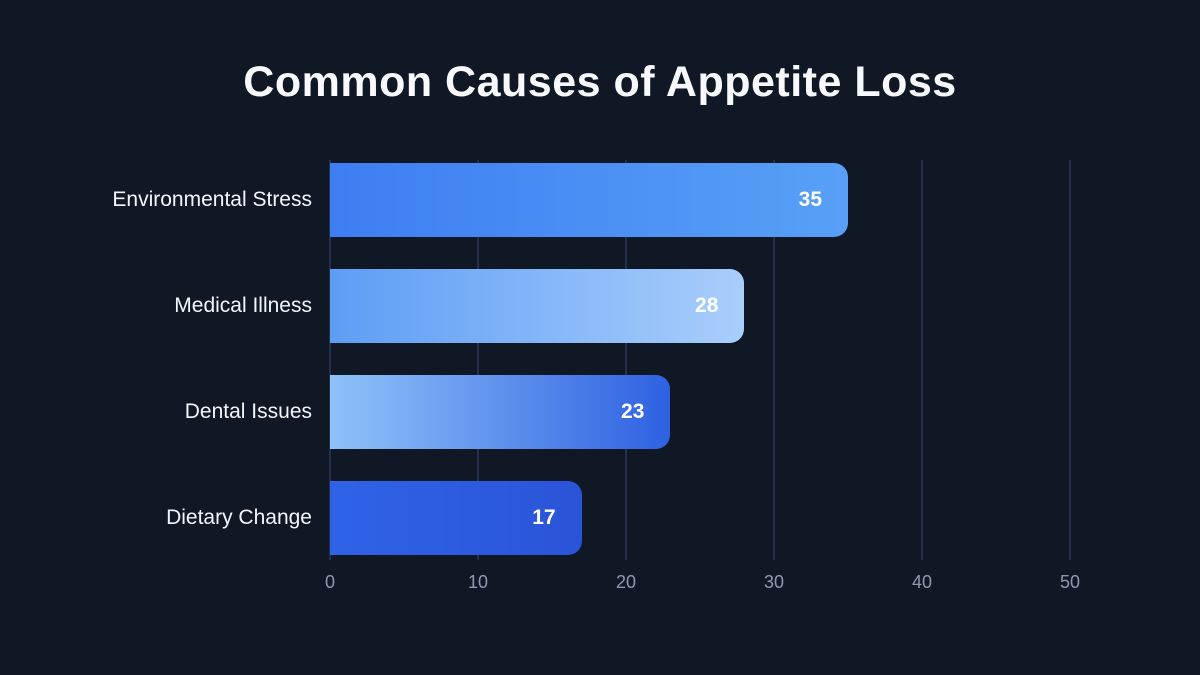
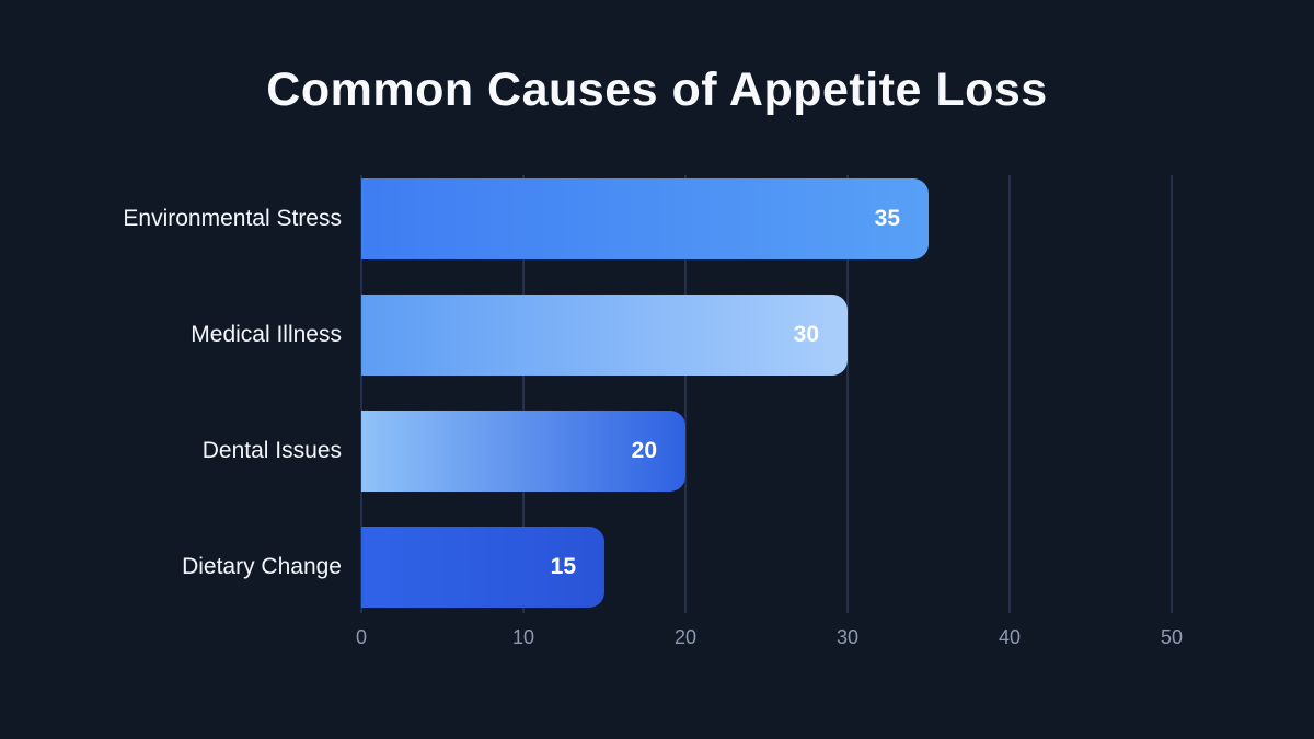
Medical Illness: 28 -> 30
Dental Issues: 23 -> 20
Dietary Change: 17 -> 15
